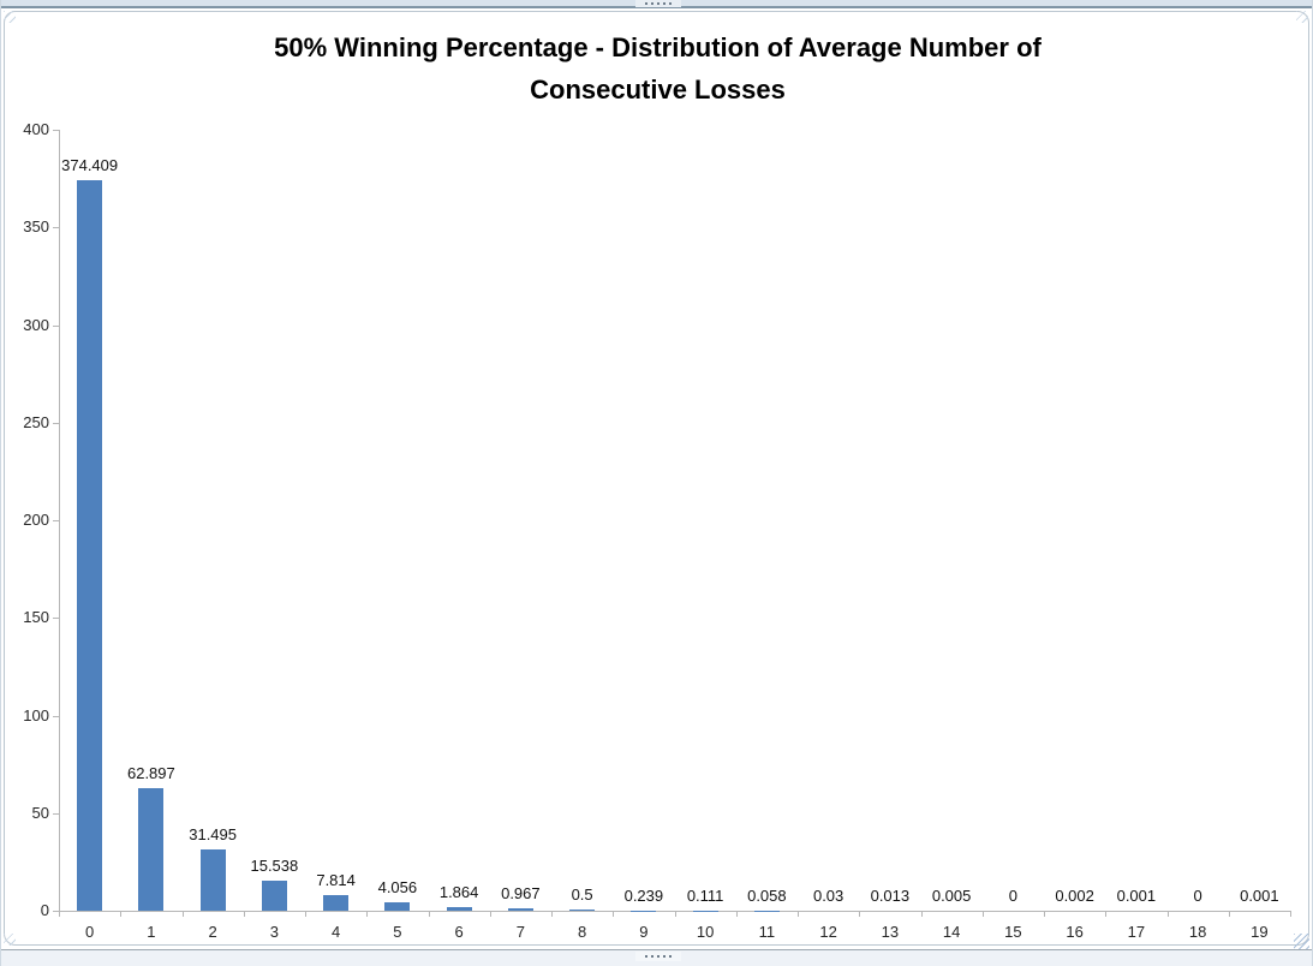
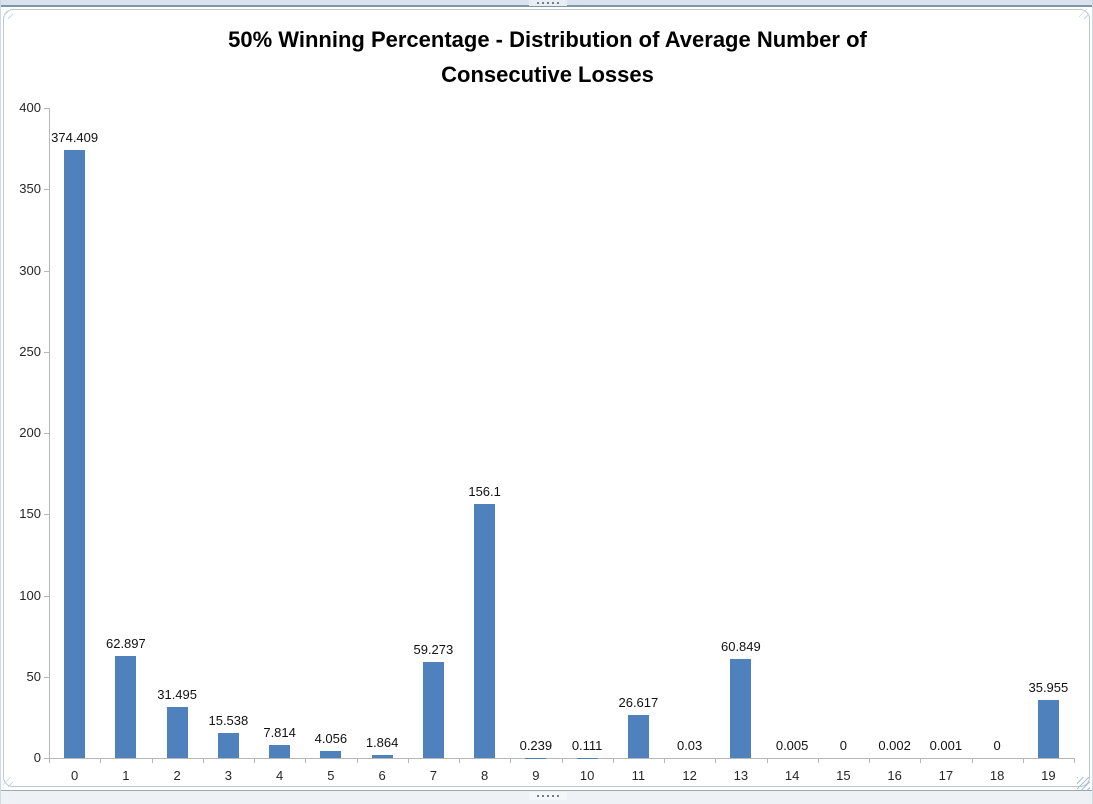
7: 0.967 -> 59.273
8: 0.5 -> 156.1
11: 0.058 -> 26.617
13: 0.013 -> 60.849
19: 0.001 -> 35.955
